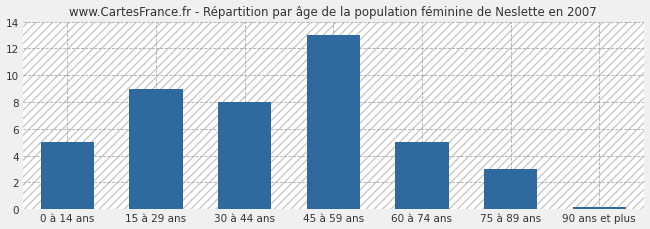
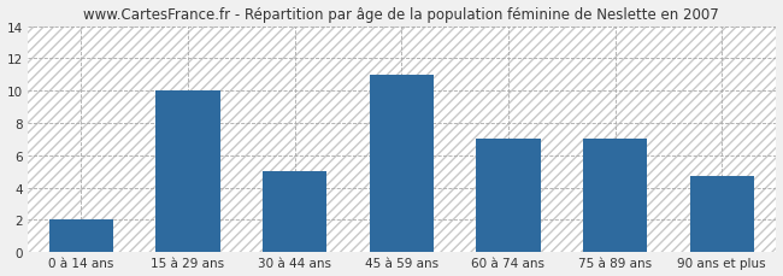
0 à 14 ans: 5.0 -> 2.0
15 à 29 ans: 9.0 -> 10.0
30 à 44 ans: 8.0 -> 5.0
45 à 59 ans: 13.0 -> 11.0
60 à 74 ans: 5.0 -> 7.0
75 à 89 ans: 3.0 -> 7.0
90 ans et plus: 0.2 -> 4.7
